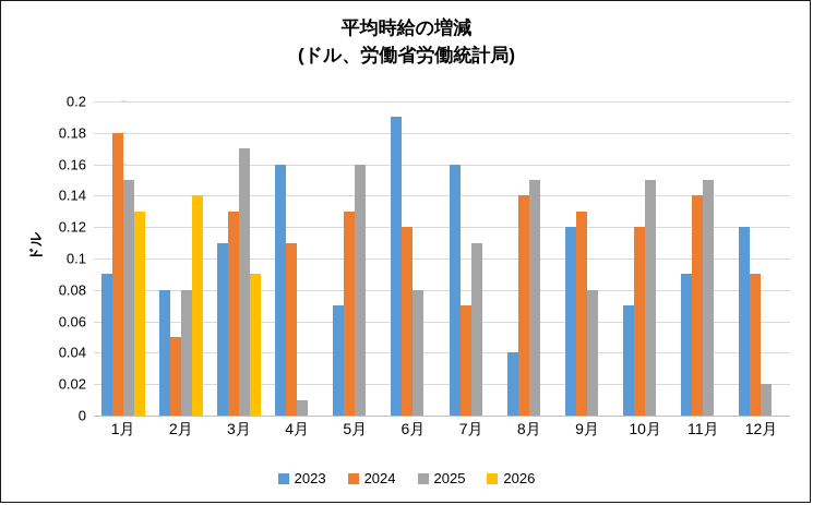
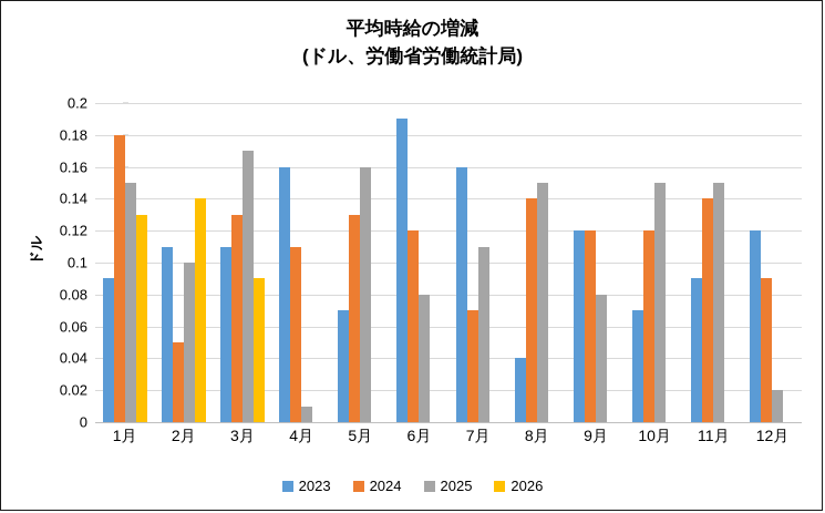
2023/2月: 0.08 -> 0.11
2025/2月: 0.08 -> 0.10
2024/9月: 0.13 -> 0.12
